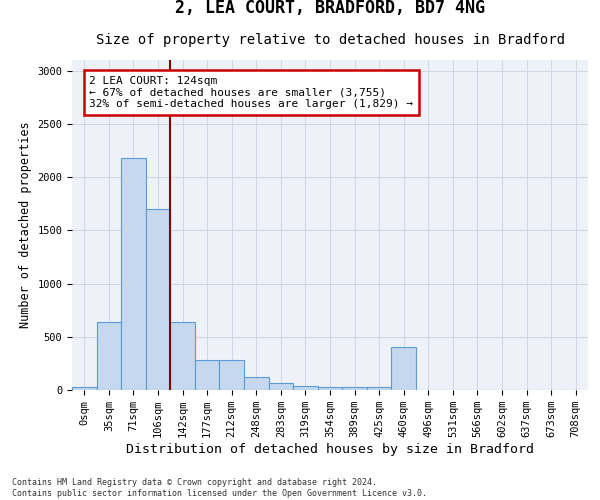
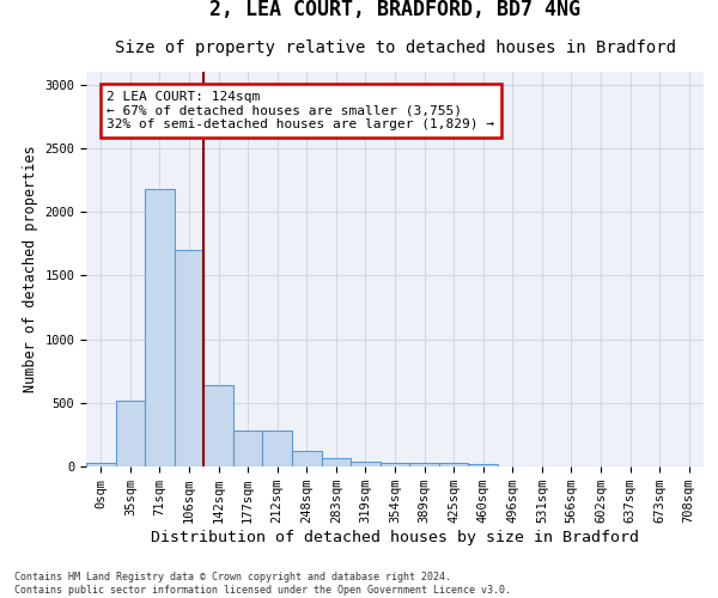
35sqm: 640 -> 520
460sqm: 400 -> 20
